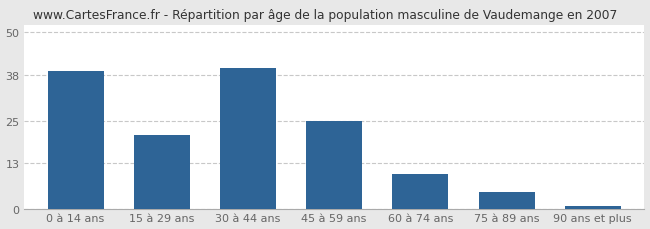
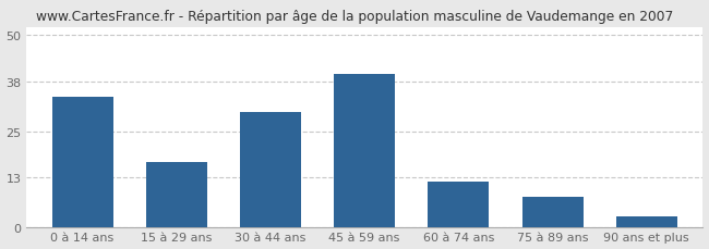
0 à 14 ans: 39 -> 34
15 à 29 ans: 21 -> 17
30 à 44 ans: 40 -> 30
45 à 59 ans: 25 -> 40
60 à 74 ans: 10 -> 12
75 à 89 ans: 5 -> 8
90 ans et plus: 1 -> 3
